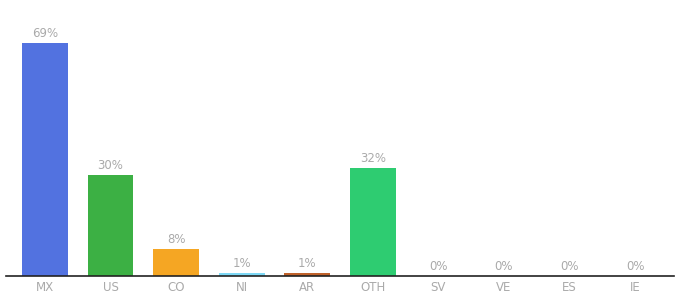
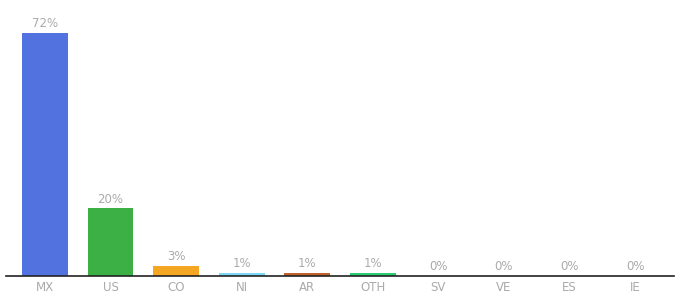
MX: 69% -> 72%
US: 30% -> 20%
CO: 8% -> 3%
OTH: 32% -> 1%
